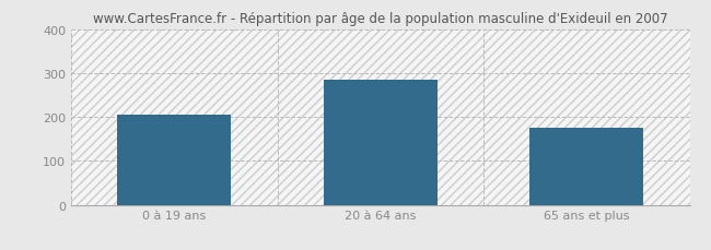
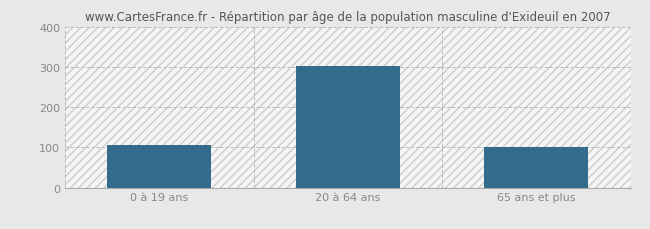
0 à 19 ans: 205 -> 107
20 à 64 ans: 285 -> 303
65 ans et plus: 175 -> 100
